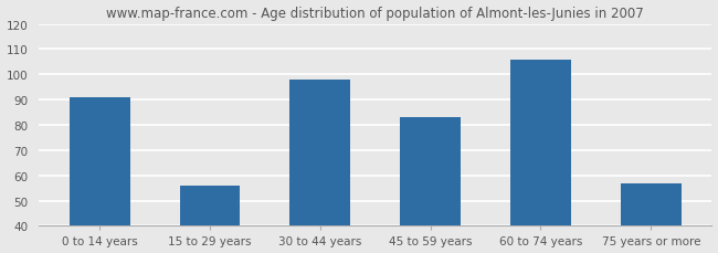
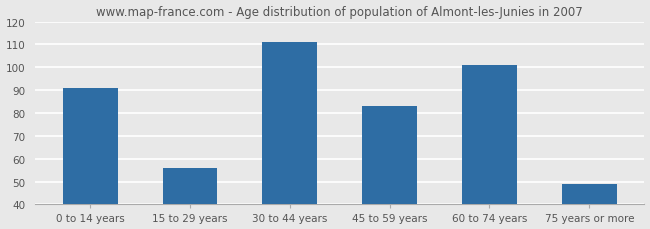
30 to 44 years: 98 -> 111
60 to 74 years: 106 -> 101
75 years or more: 57 -> 49
